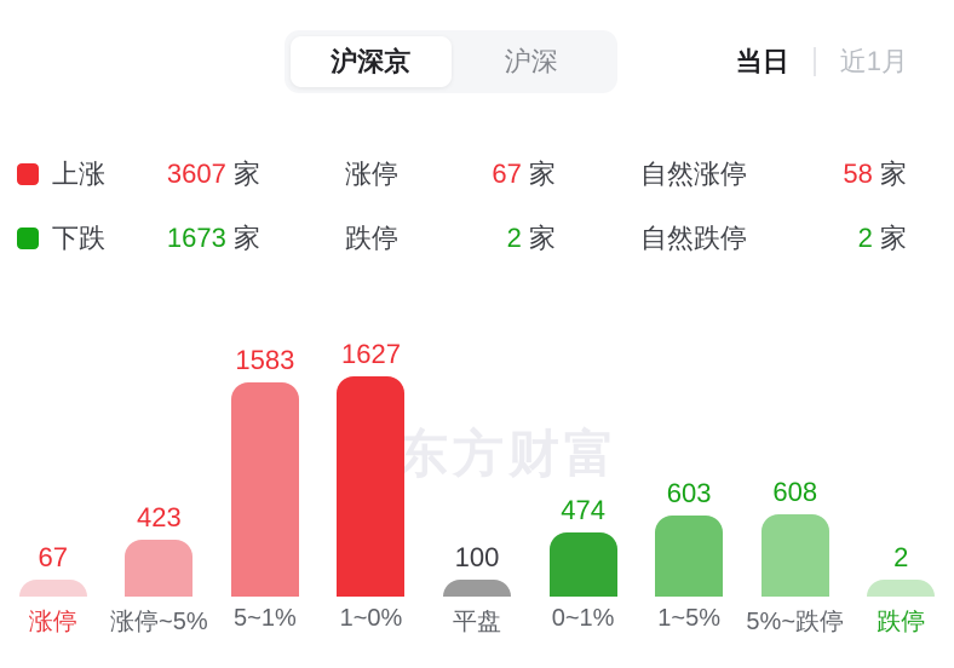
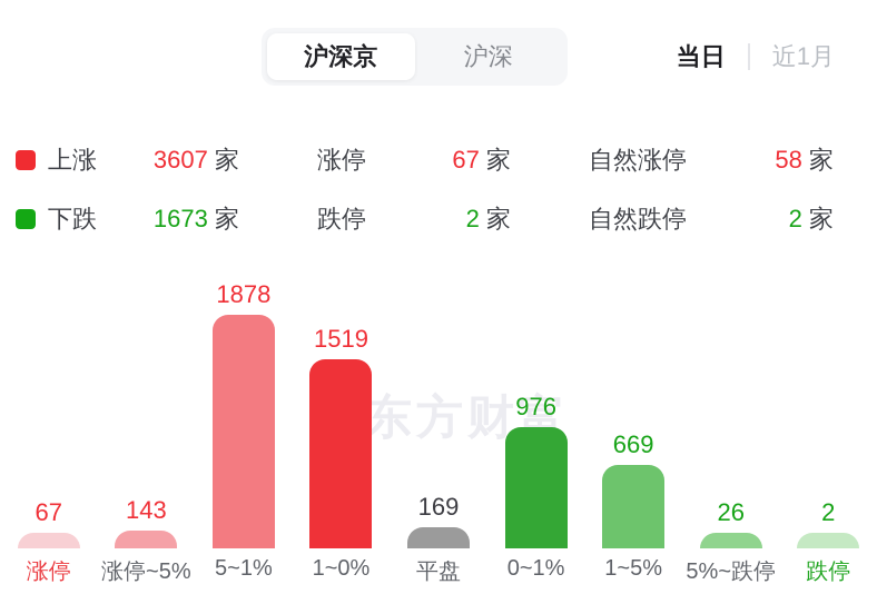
涨停~5%: 423 -> 143
5~1%: 1583 -> 1878
1~0%: 1627 -> 1519
平盘: 100 -> 169
0~1%: 474 -> 976
1~5%: 603 -> 669
5%~跌停: 608 -> 26
